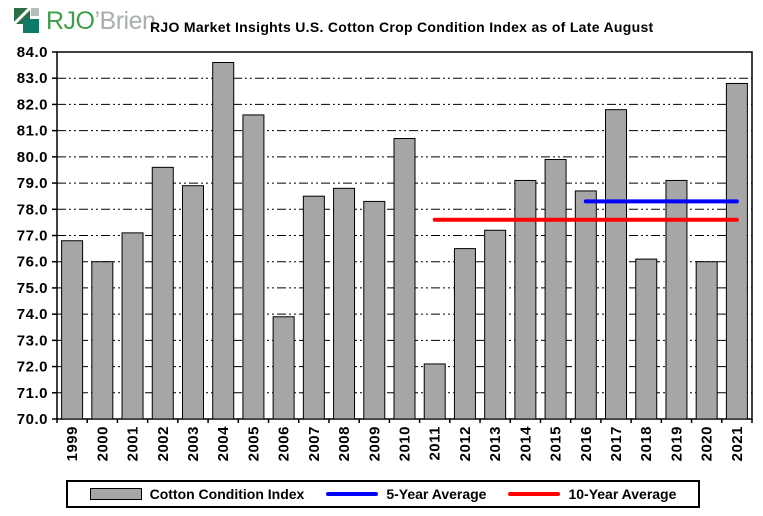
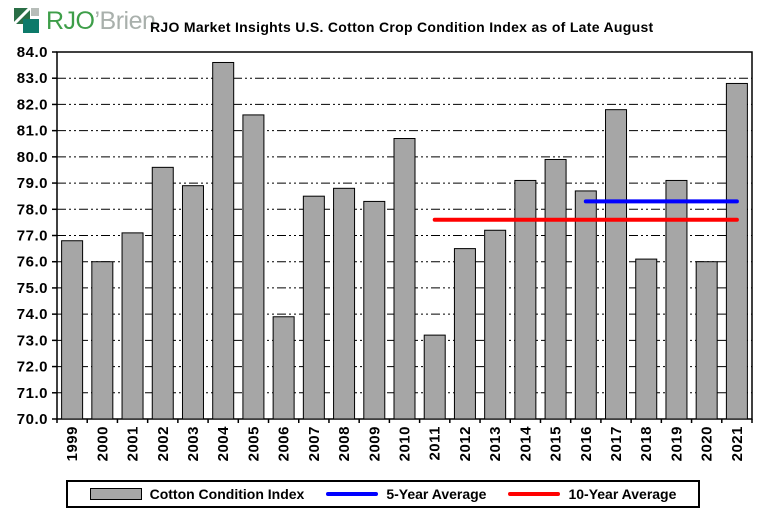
2011: 72.1 -> 73.2
